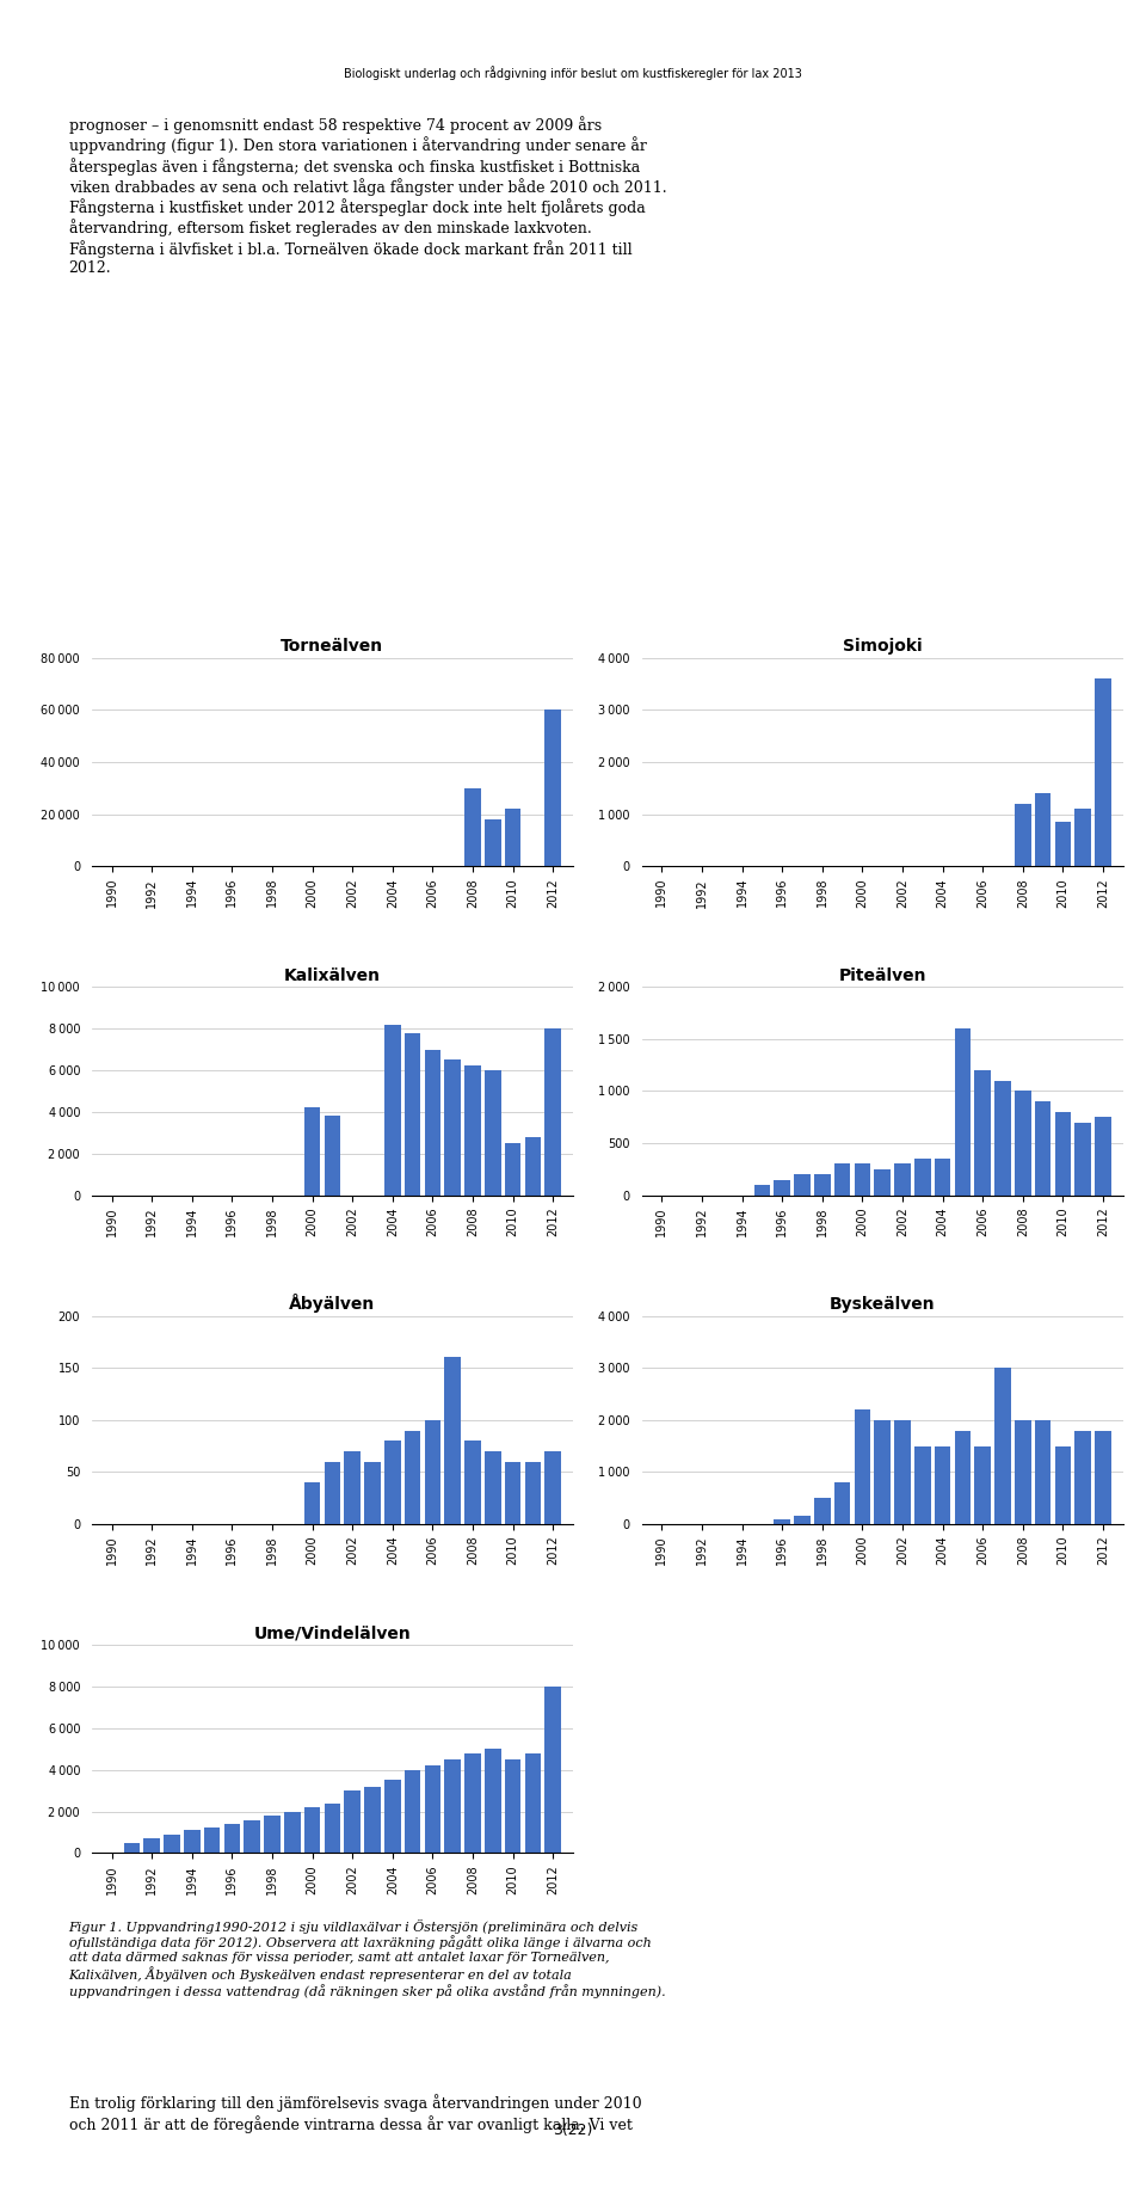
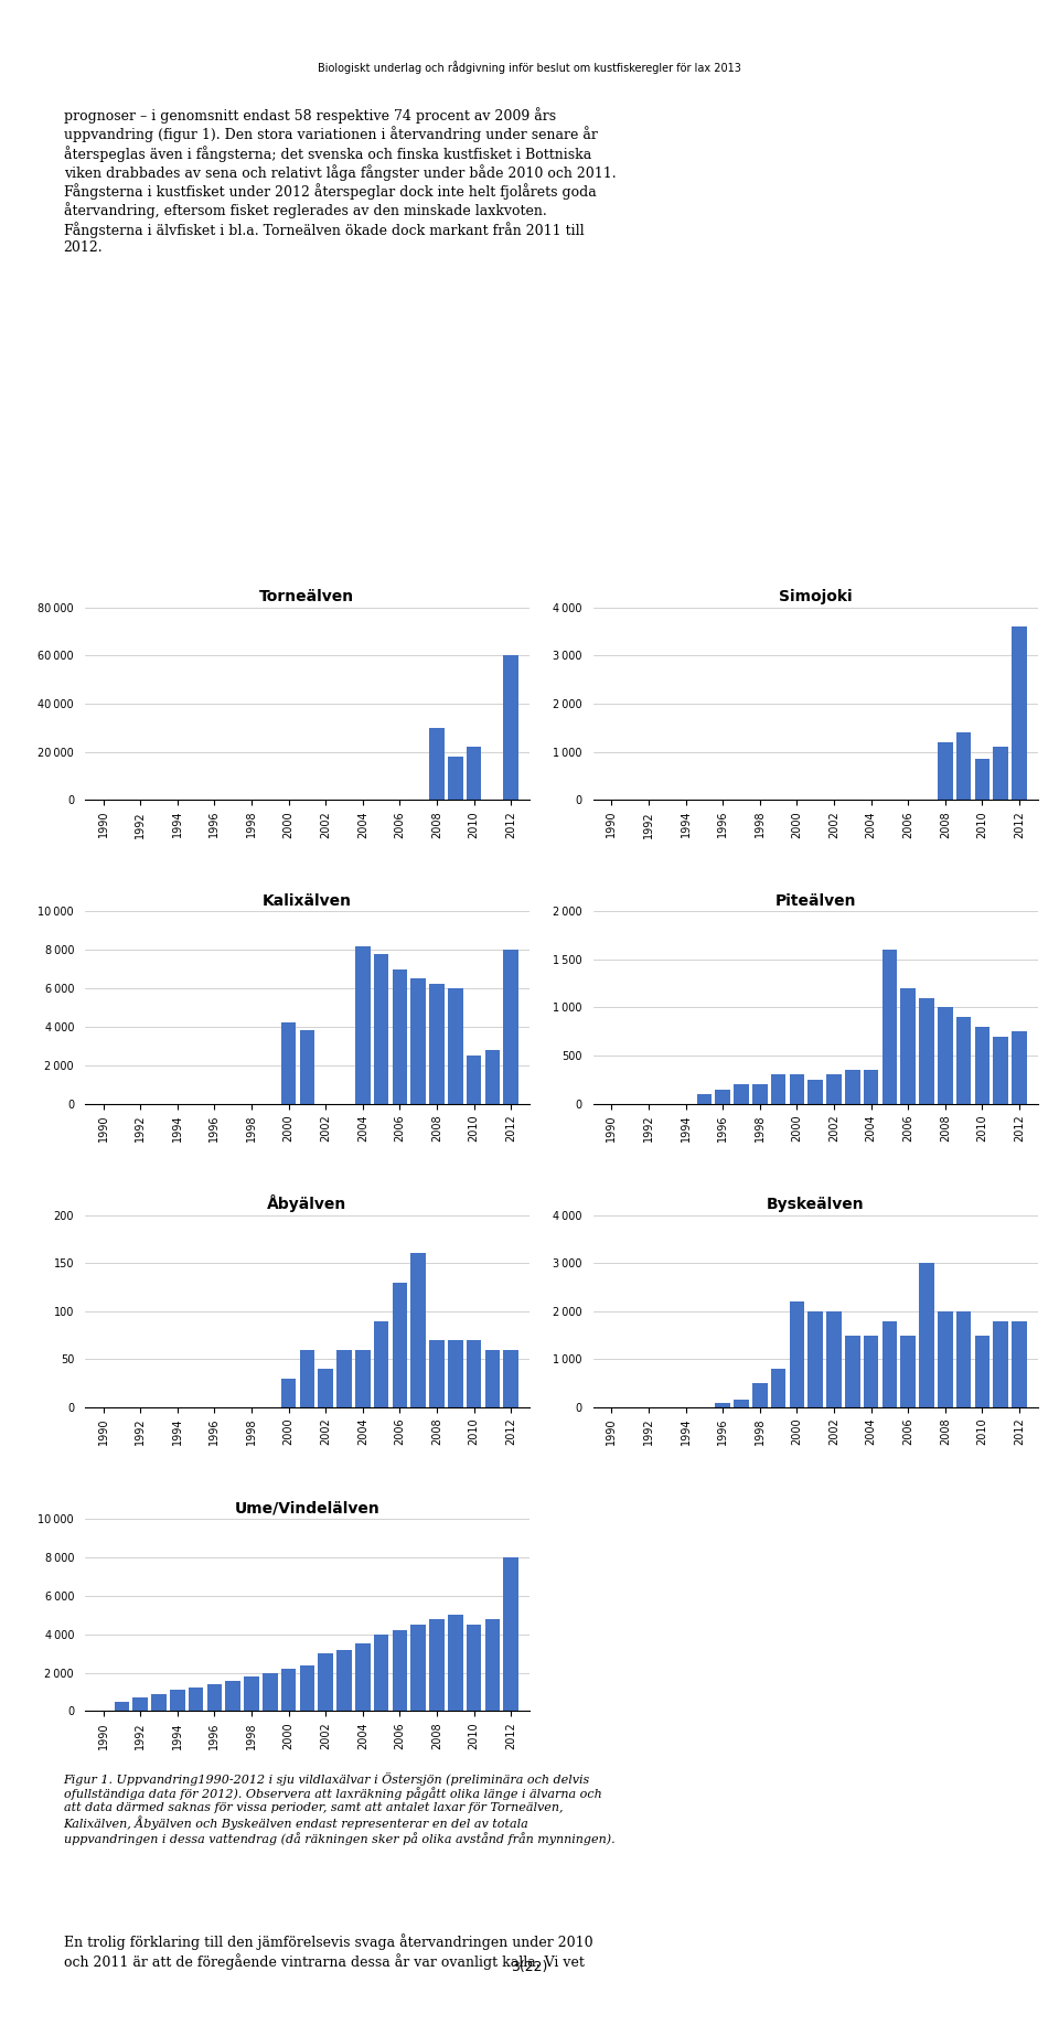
Åbyälven/2000: 40 -> 30
Åbyälven/2002: 70 -> 40
Åbyälven/2004: 80 -> 60
Åbyälven/2006: 100 -> 130
Åbyälven/2008: 80 -> 70
Åbyälven/2010: 60 -> 70
Åbyälven/2012: 70 -> 60
